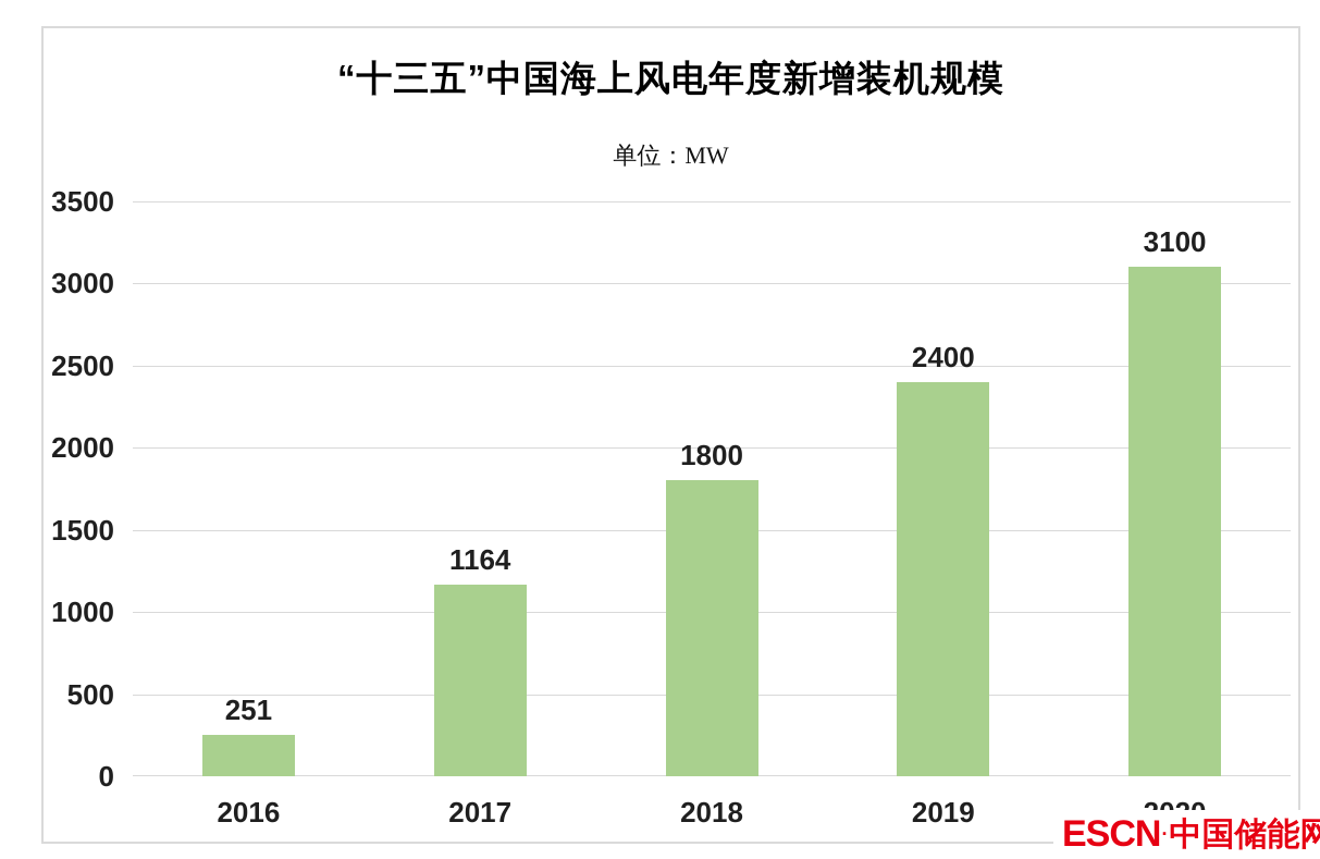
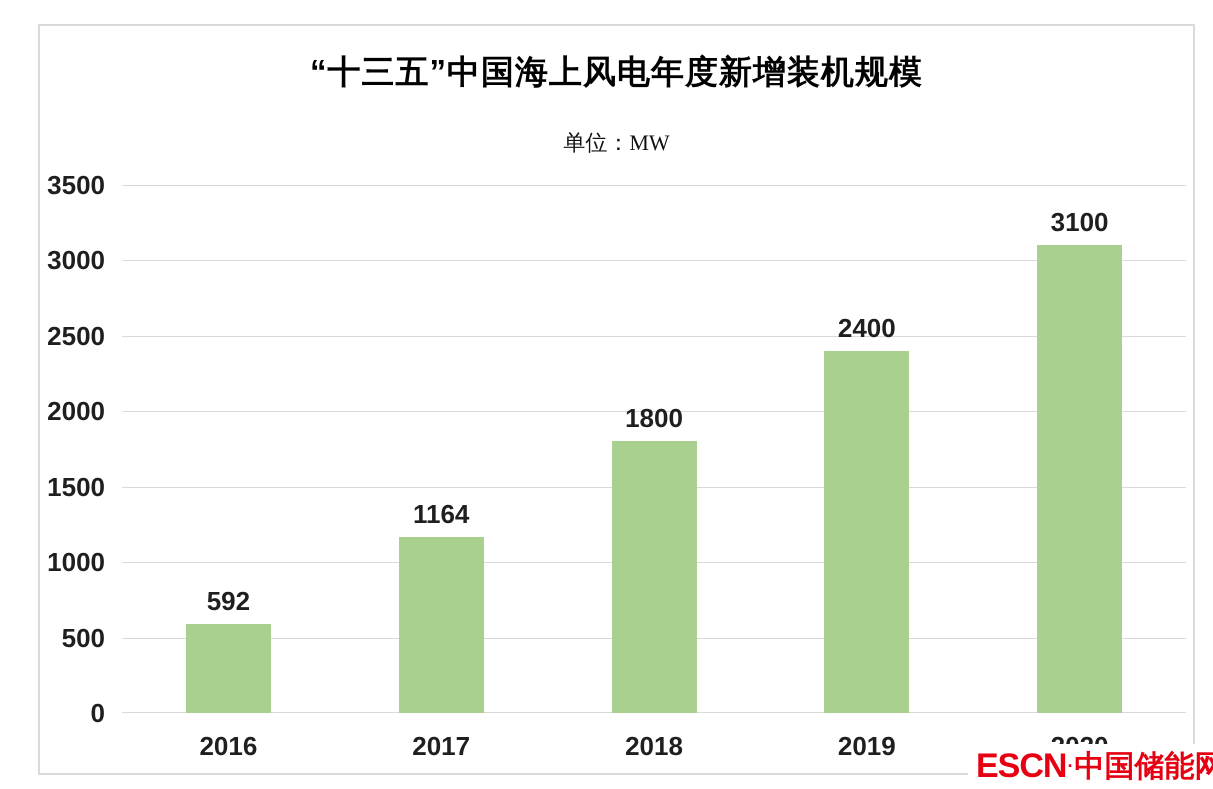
2016: 251 -> 592
